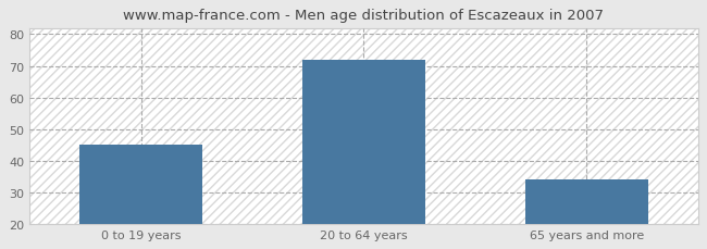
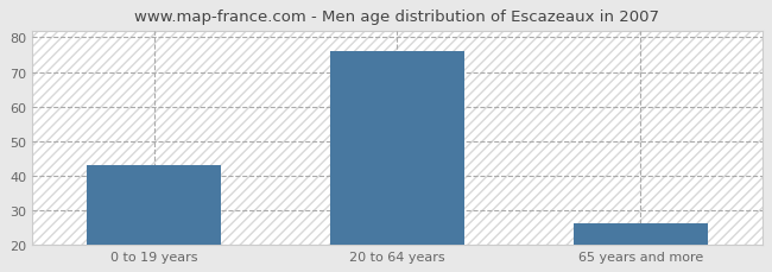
0 to 19 years: 45 -> 43
20 to 64 years: 72 -> 76
65 years and more: 34 -> 26
